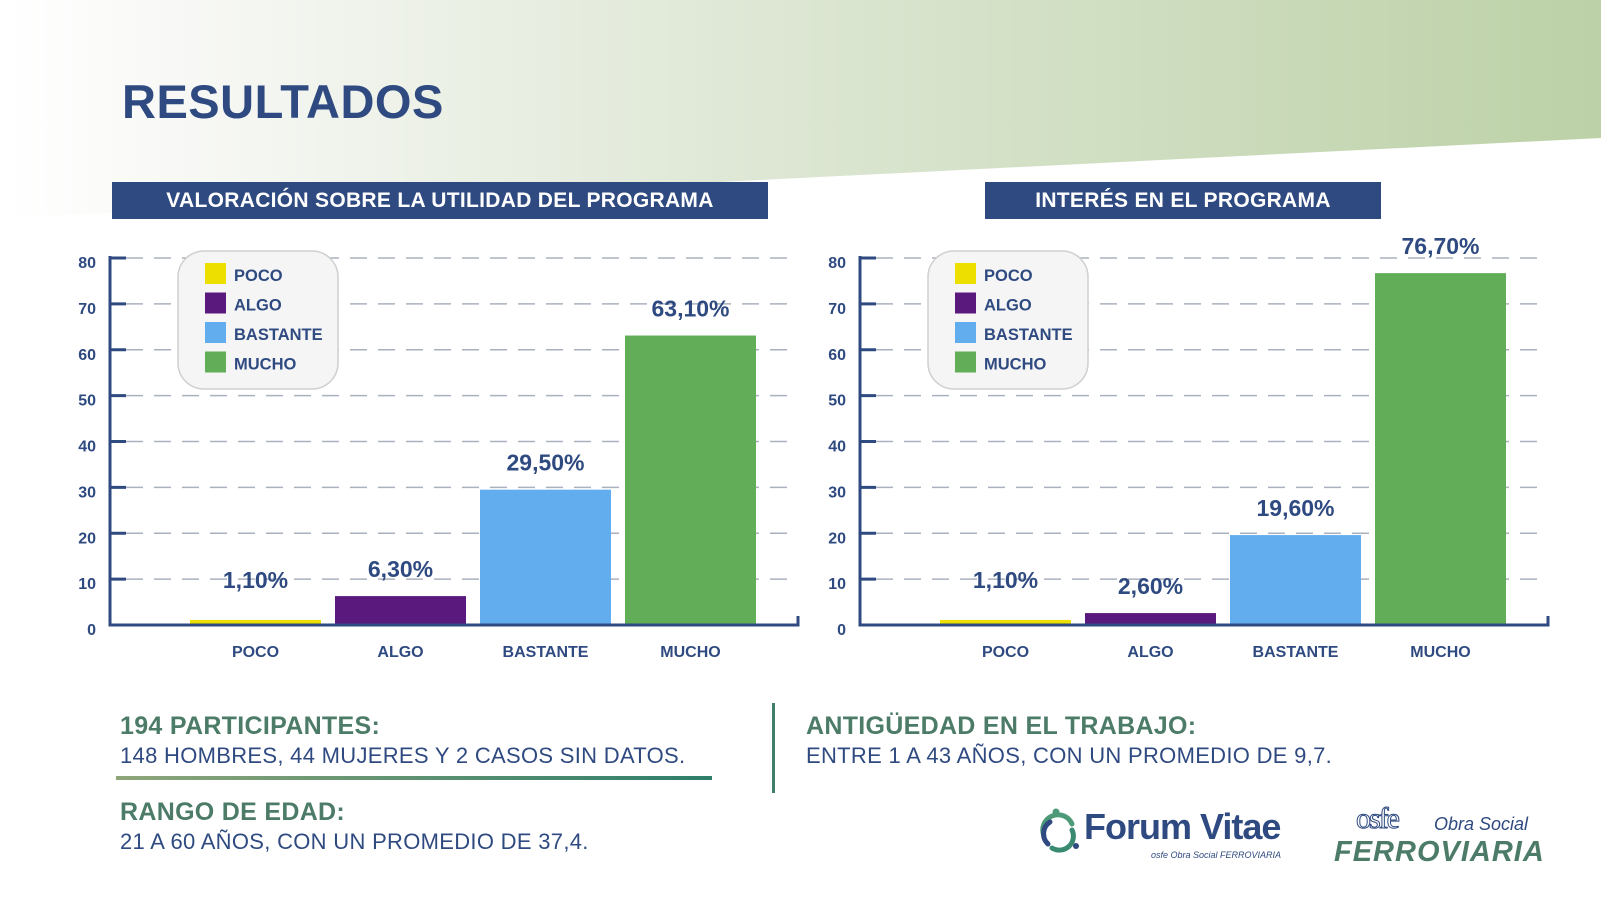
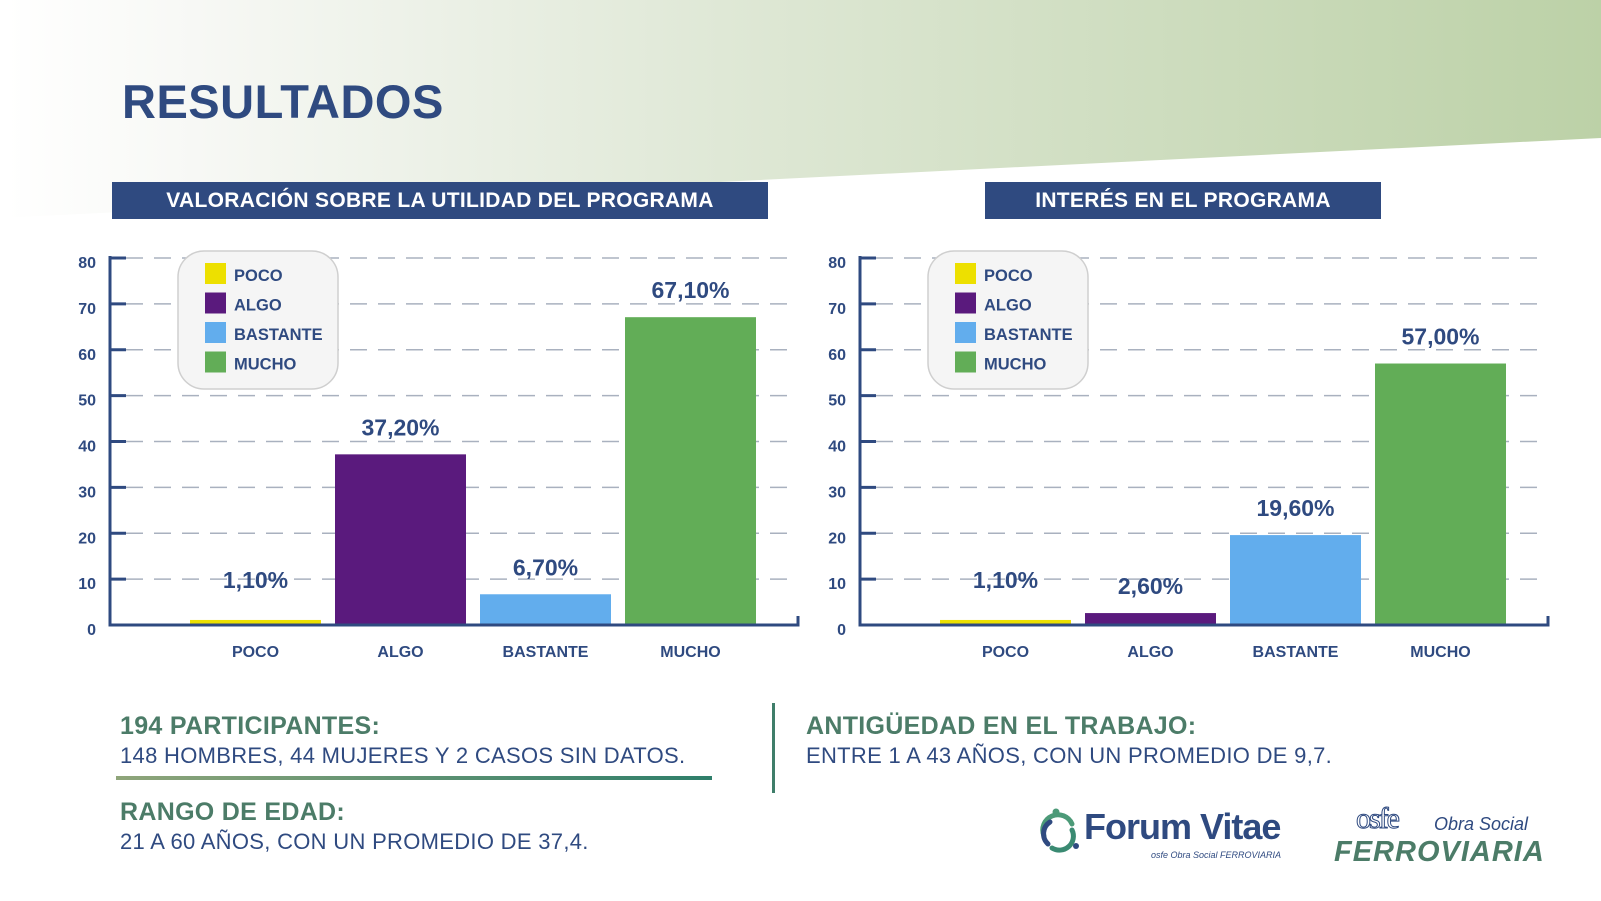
VALORACIÓN SOBRE LA UTILIDAD DEL PROGRAMA/ALGO: 6,30% -> 37,20%
VALORACIÓN SOBRE LA UTILIDAD DEL PROGRAMA/BASTANTE: 29,50% -> 6,70%
VALORACIÓN SOBRE LA UTILIDAD DEL PROGRAMA/MUCHO: 63,10% -> 67,10%
INTERÉS EN EL PROGRAMA/MUCHO: 76,70% -> 57,00%
